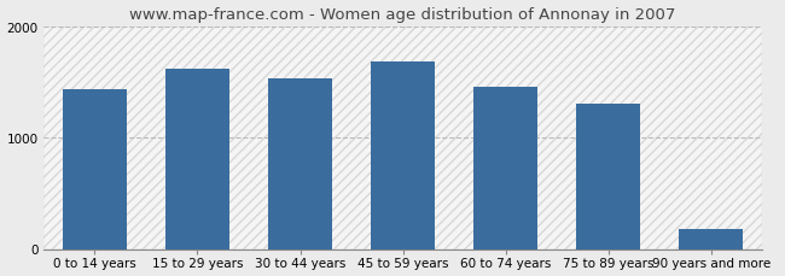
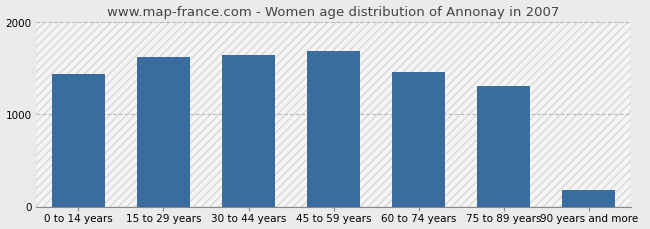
30 to 44 years: 1530 -> 1640
